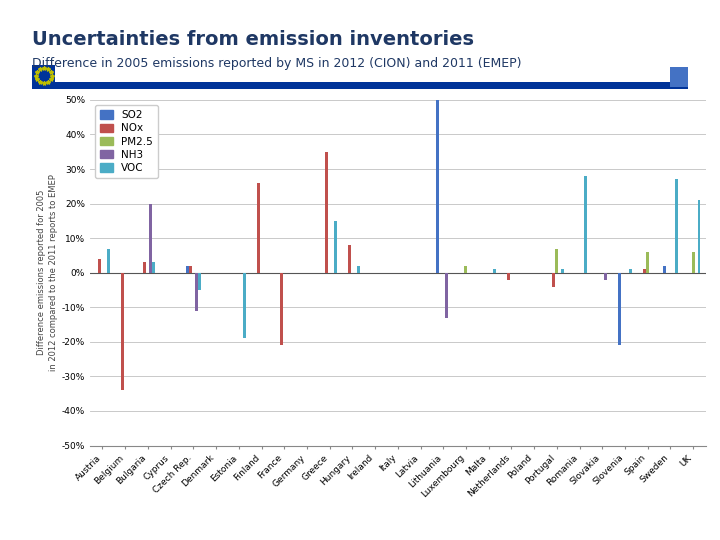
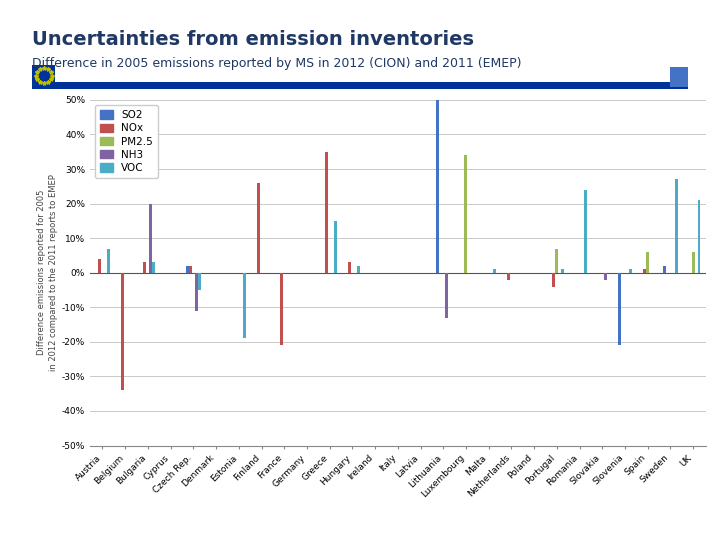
NOx/Hungary: 8% -> 3%
PM2.5/Luxembourg: 2% -> 34%
VOC/Romania: 28% -> 24%
